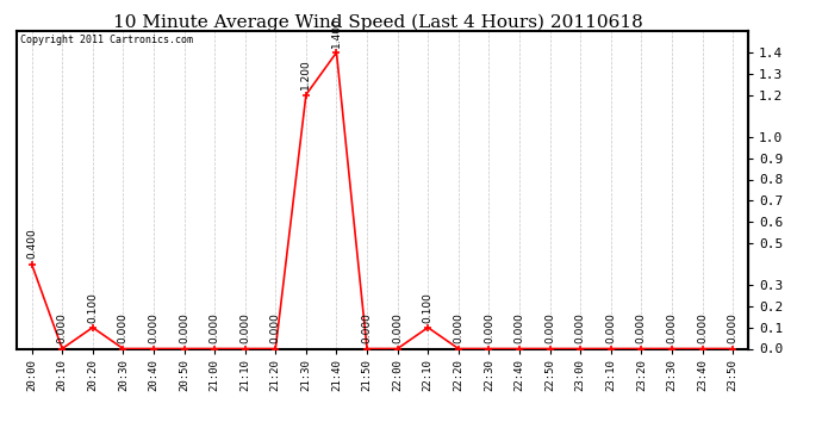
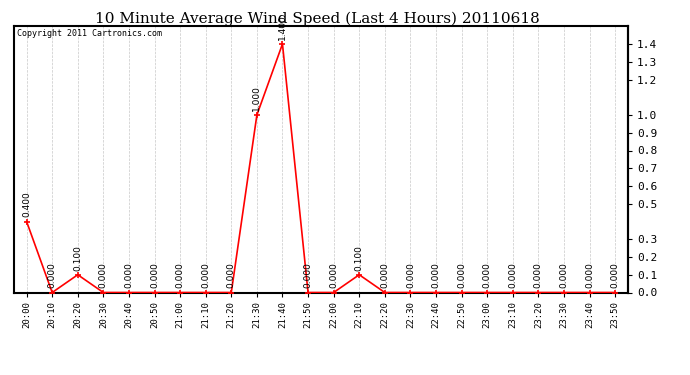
21:30: 1.200 -> 1.000
